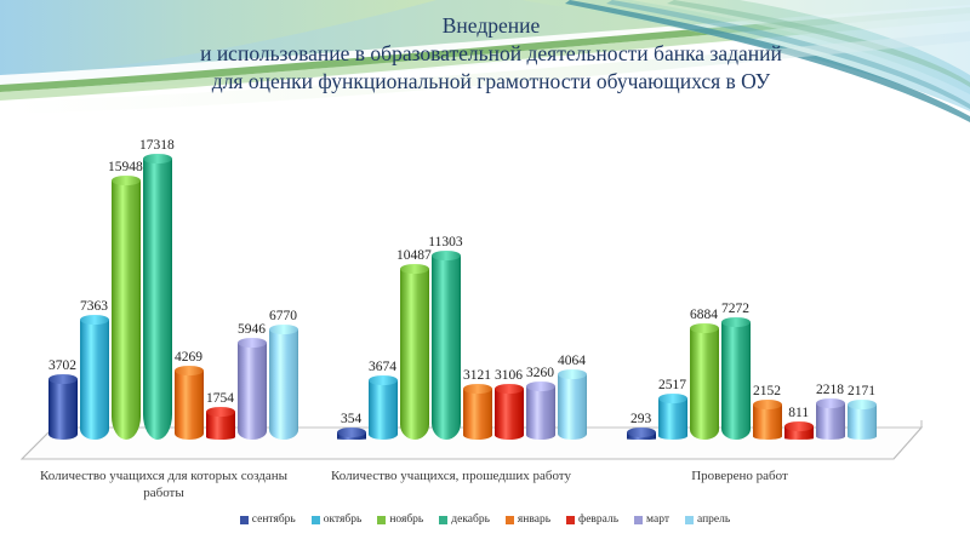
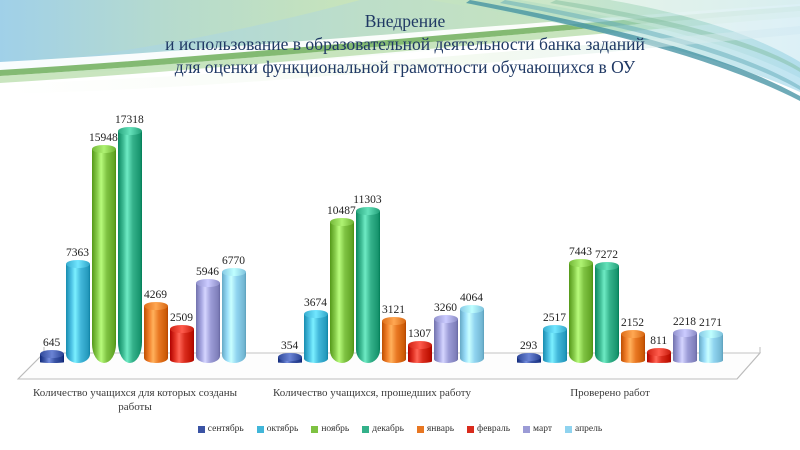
сентябрь/Количество учащихся для которых созданы работы: 3702 -> 645
февраль/Количество учащихся для которых созданы работы: 1754 -> 2509
февраль/Количество учащихся, прошедших работу: 3106 -> 1307
ноябрь/Проверено работ: 6884 -> 7443
